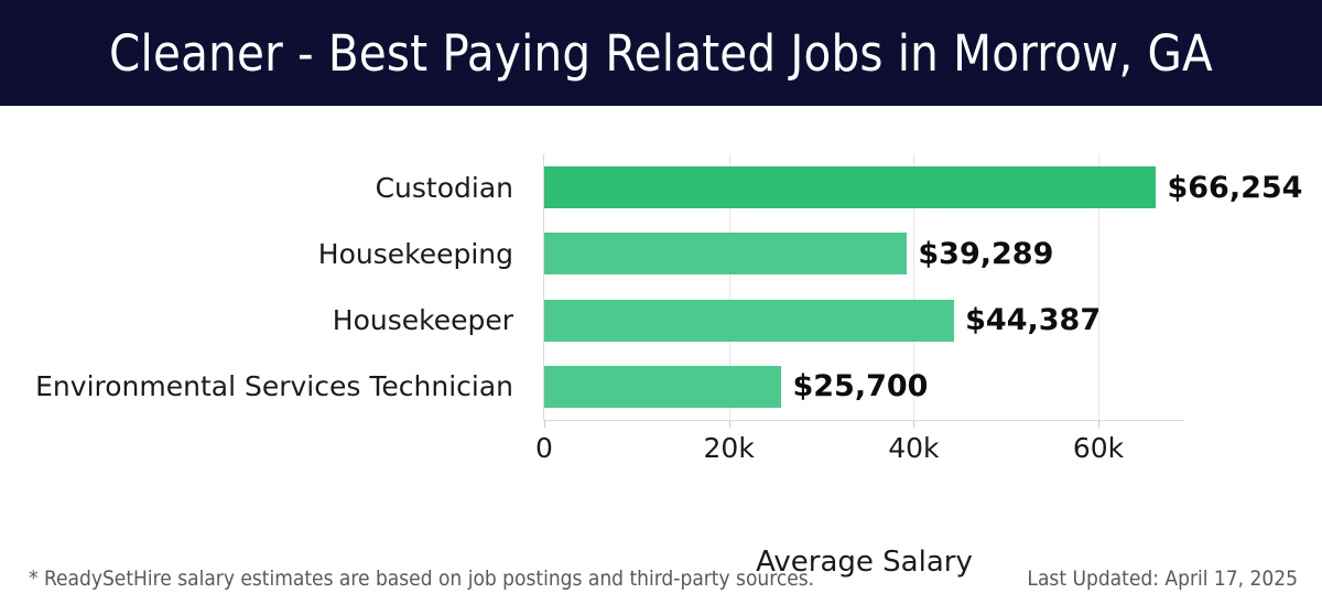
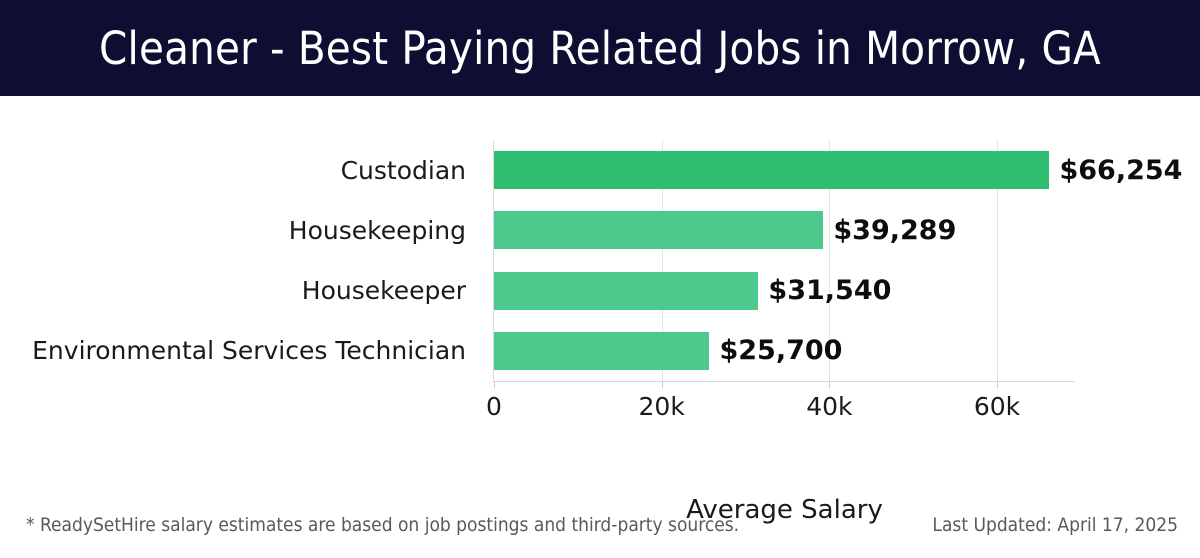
Housekeeper: $44,387 -> $31,540
